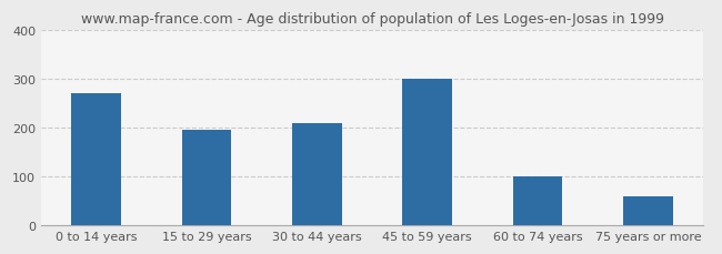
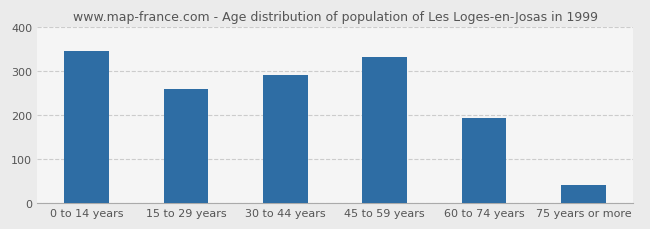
0 to 14 years: 270 -> 345
15 to 29 years: 195 -> 260
30 to 44 years: 210 -> 290
45 to 59 years: 300 -> 333
60 to 74 years: 100 -> 193
75 years or more: 60 -> 40
